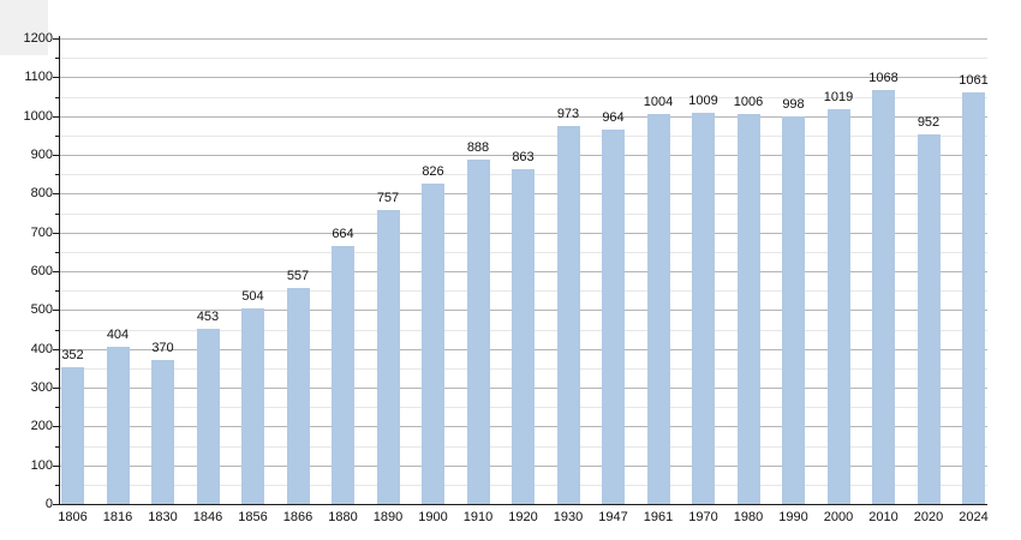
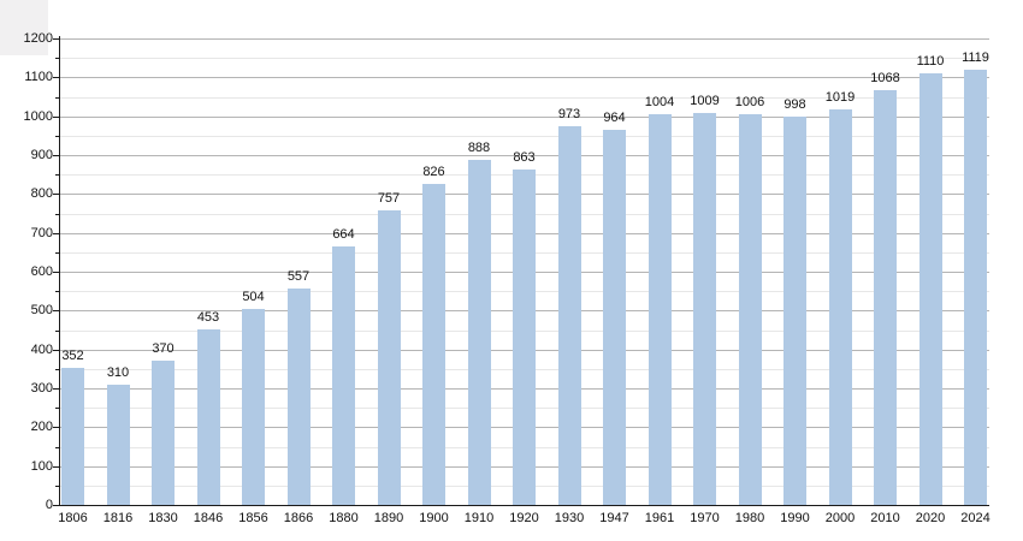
1816: 404 -> 310
2020: 952 -> 1110
2024: 1061 -> 1119
